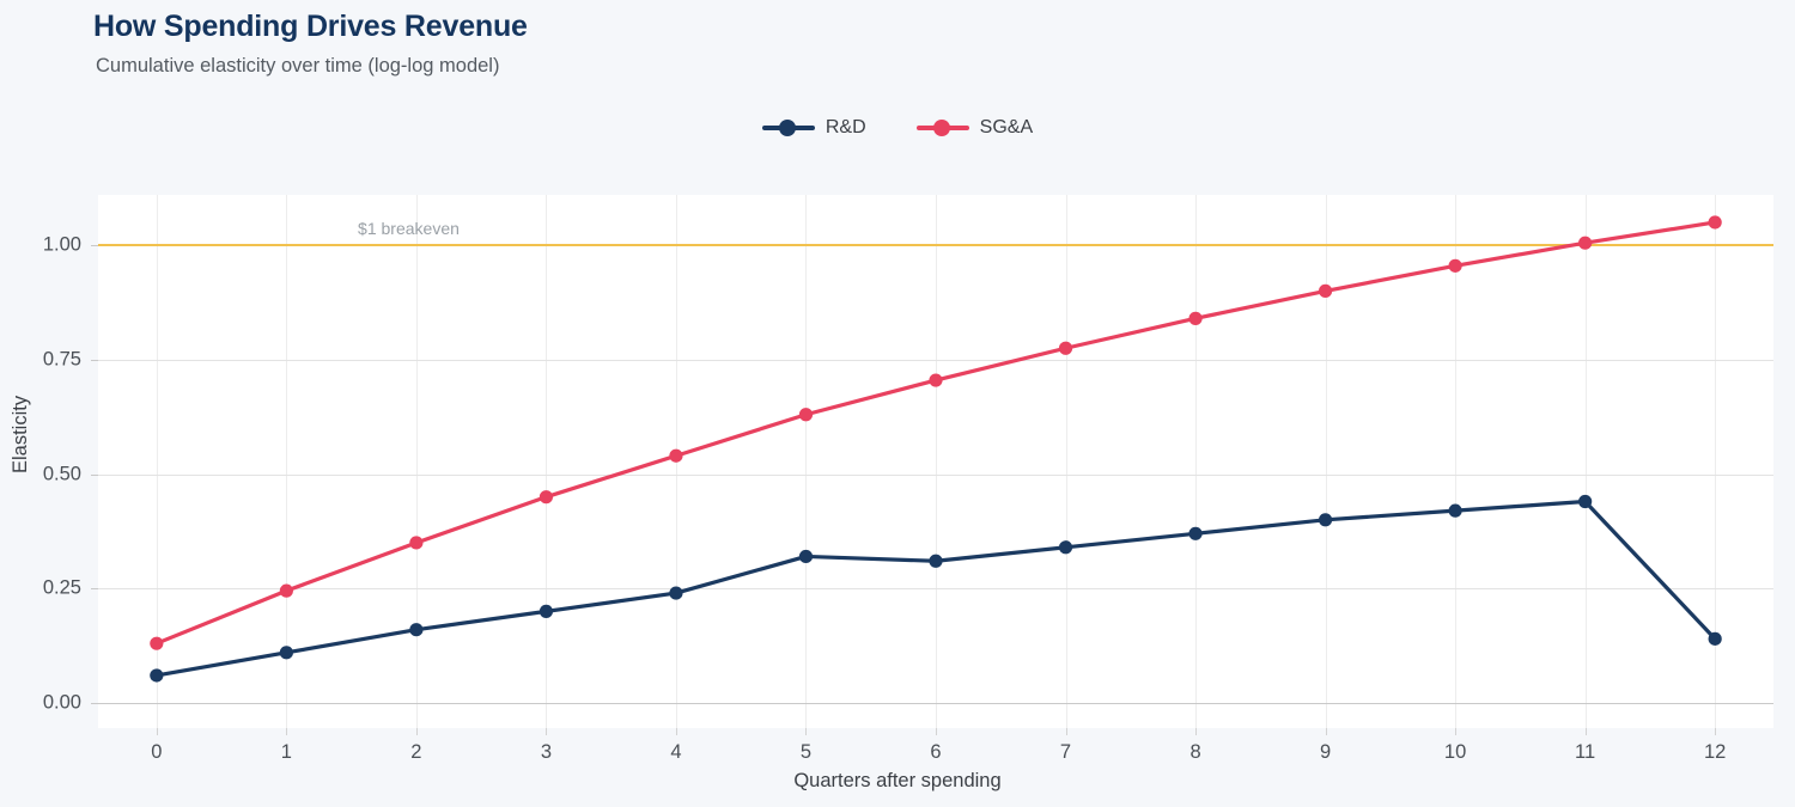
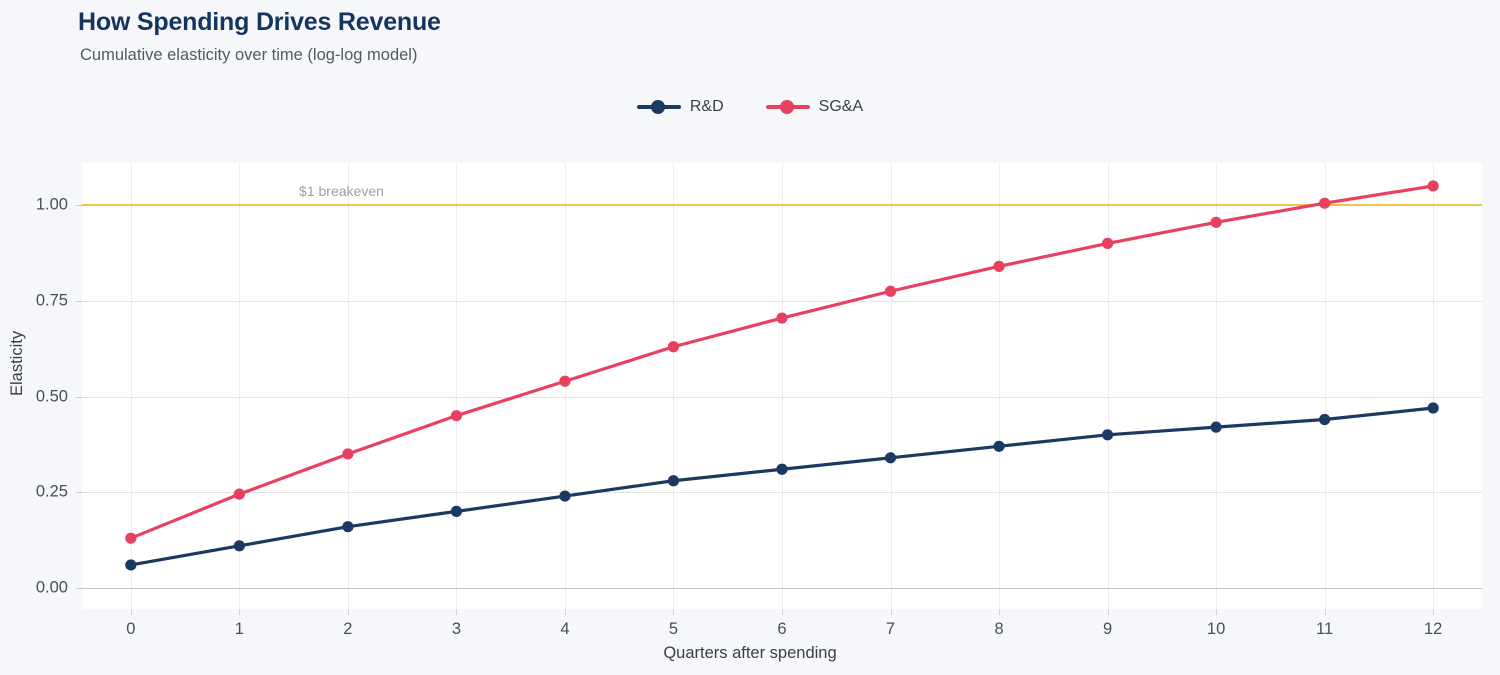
R&D/5: 0.32 -> 0.28
R&D/12: 0.14 -> 0.47
